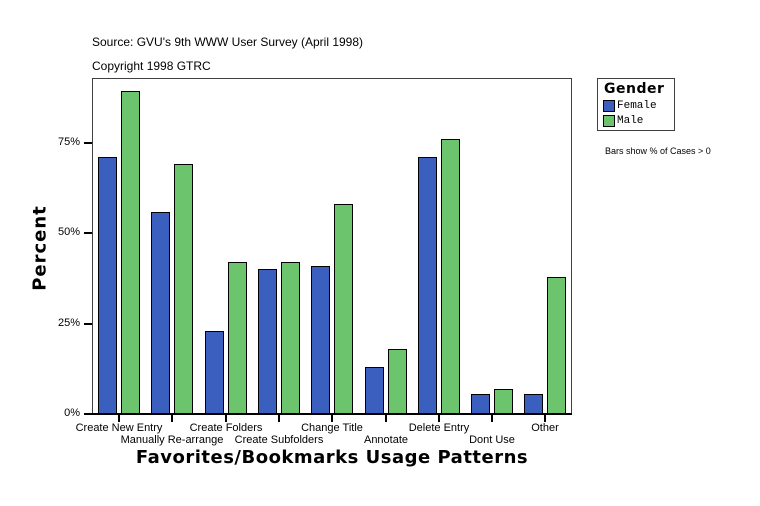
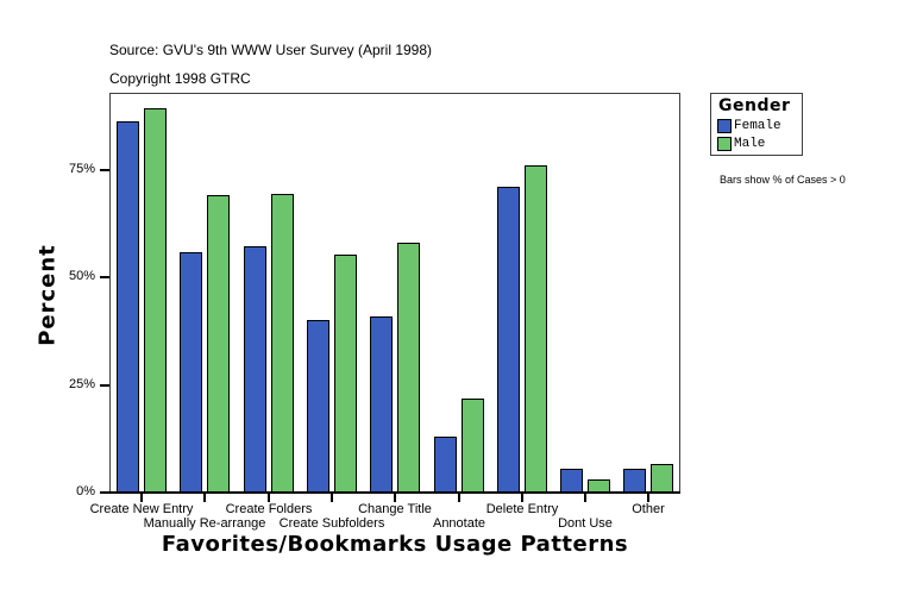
Female/Create New Entry: 71% -> 86%
Female/Create Folders: 23% -> 57%
Male/Create Folders: 42% -> 69%
Male/Create Subfolders: 42% -> 55%
Male/Annotate: 18% -> 22%
Male/Dont Use: 7% -> 3%
Male/Other: 38% -> 7%
